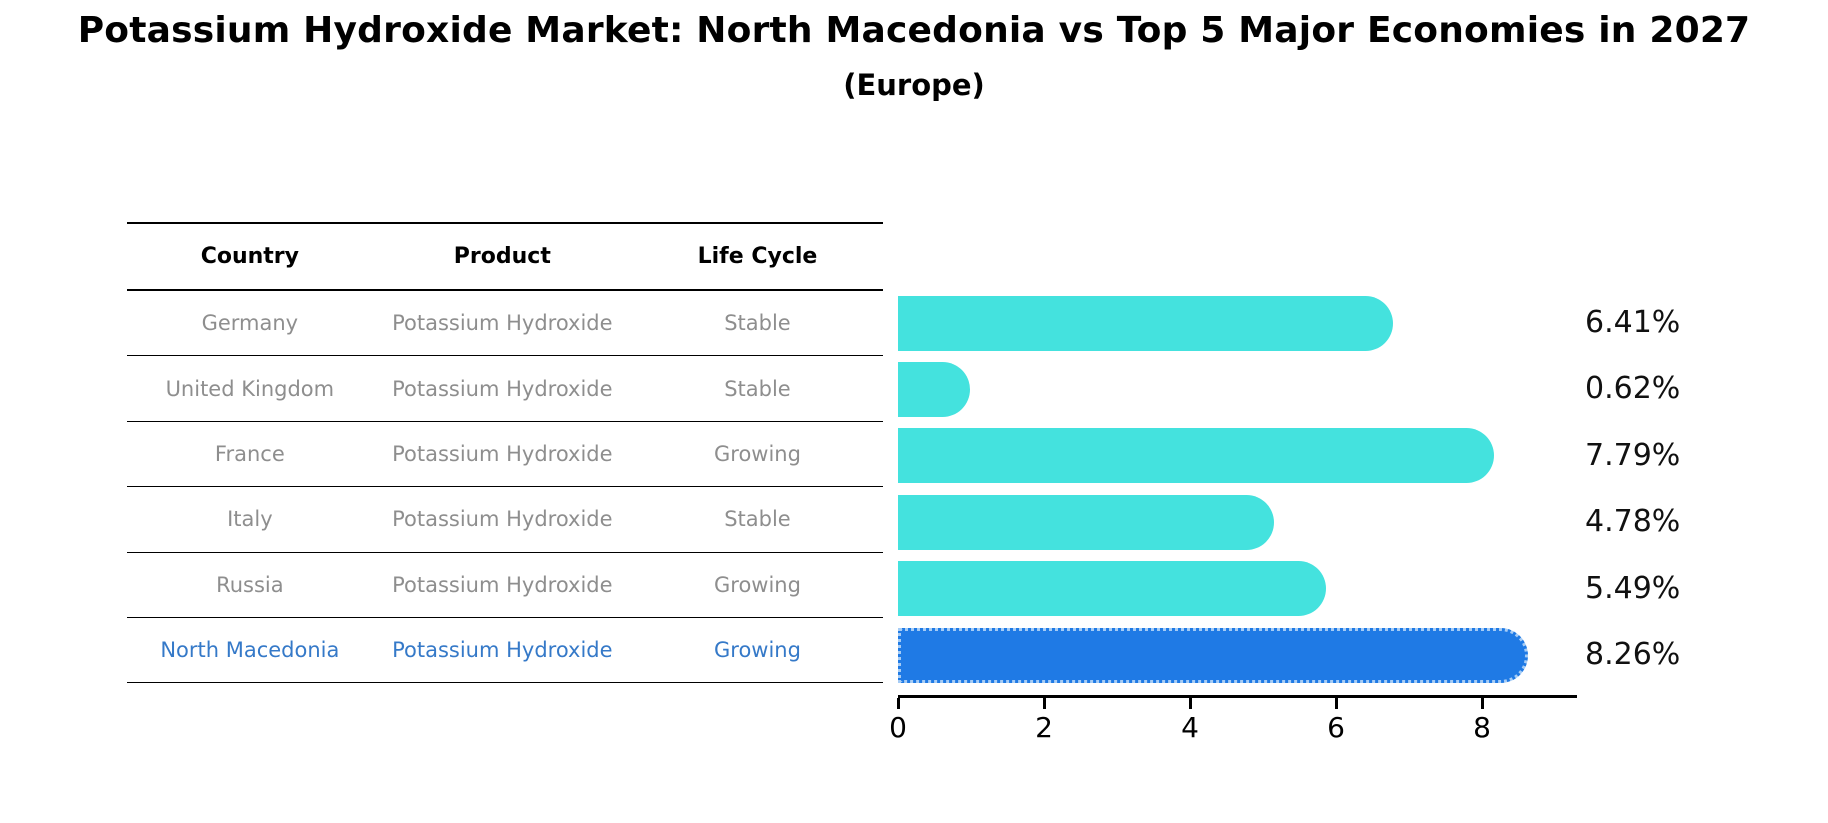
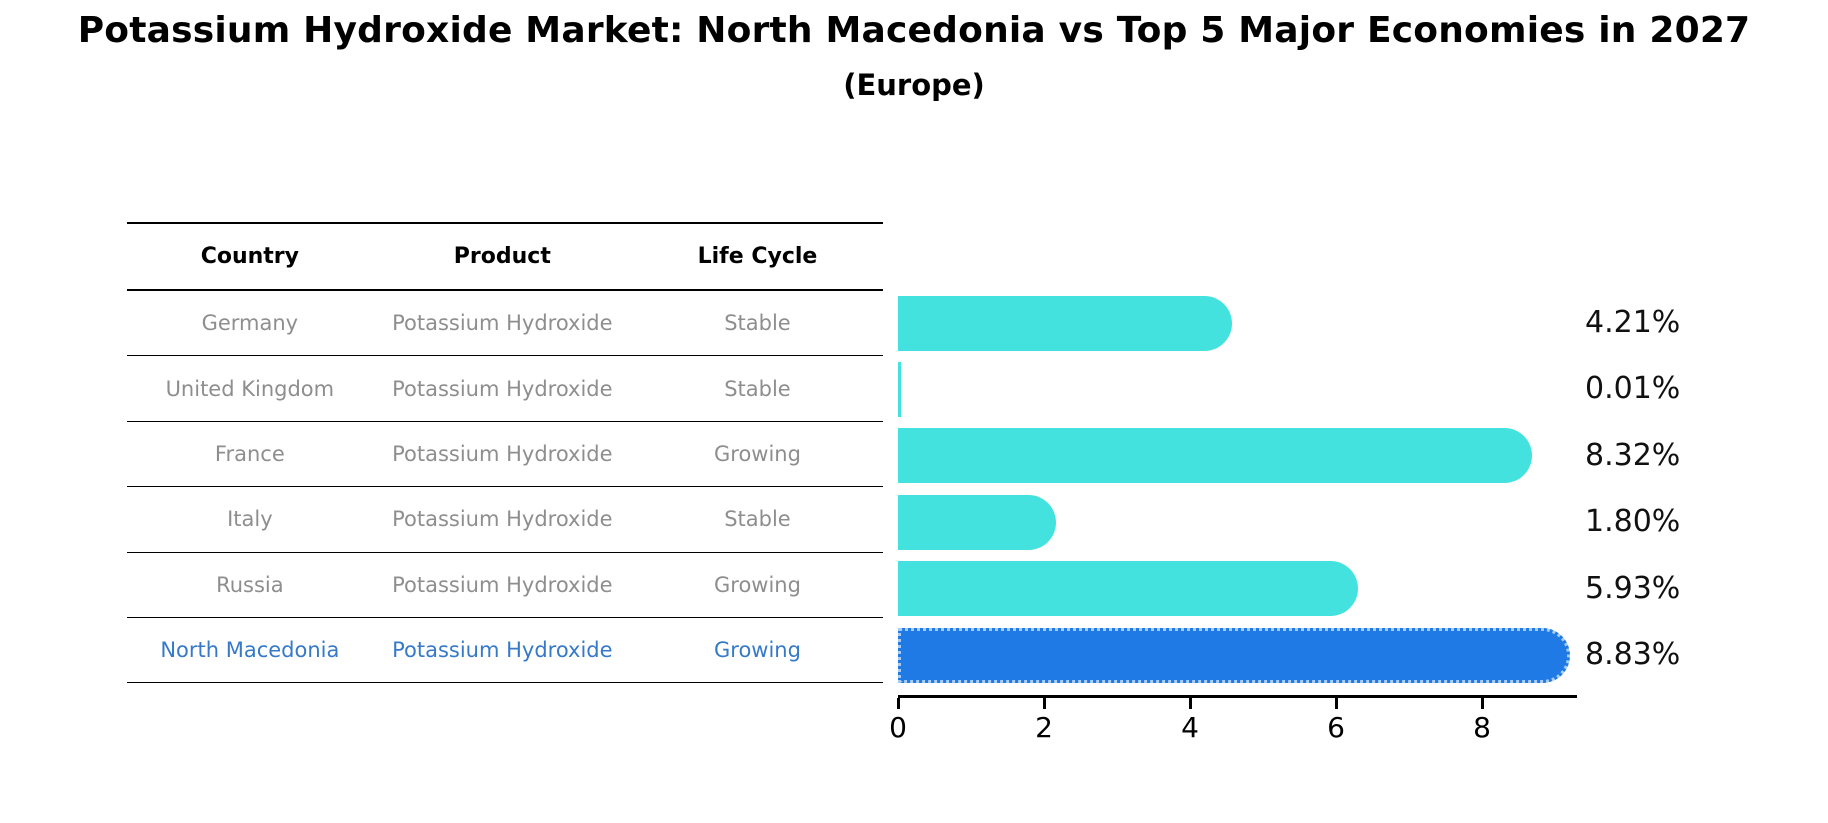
Germany: 6.41% -> 4.21%
United Kingdom: 0.62% -> 0.01%
France: 7.79% -> 8.32%
Italy: 4.78% -> 1.80%
Russia: 5.49% -> 5.93%
North Macedonia: 8.26% -> 8.83%
